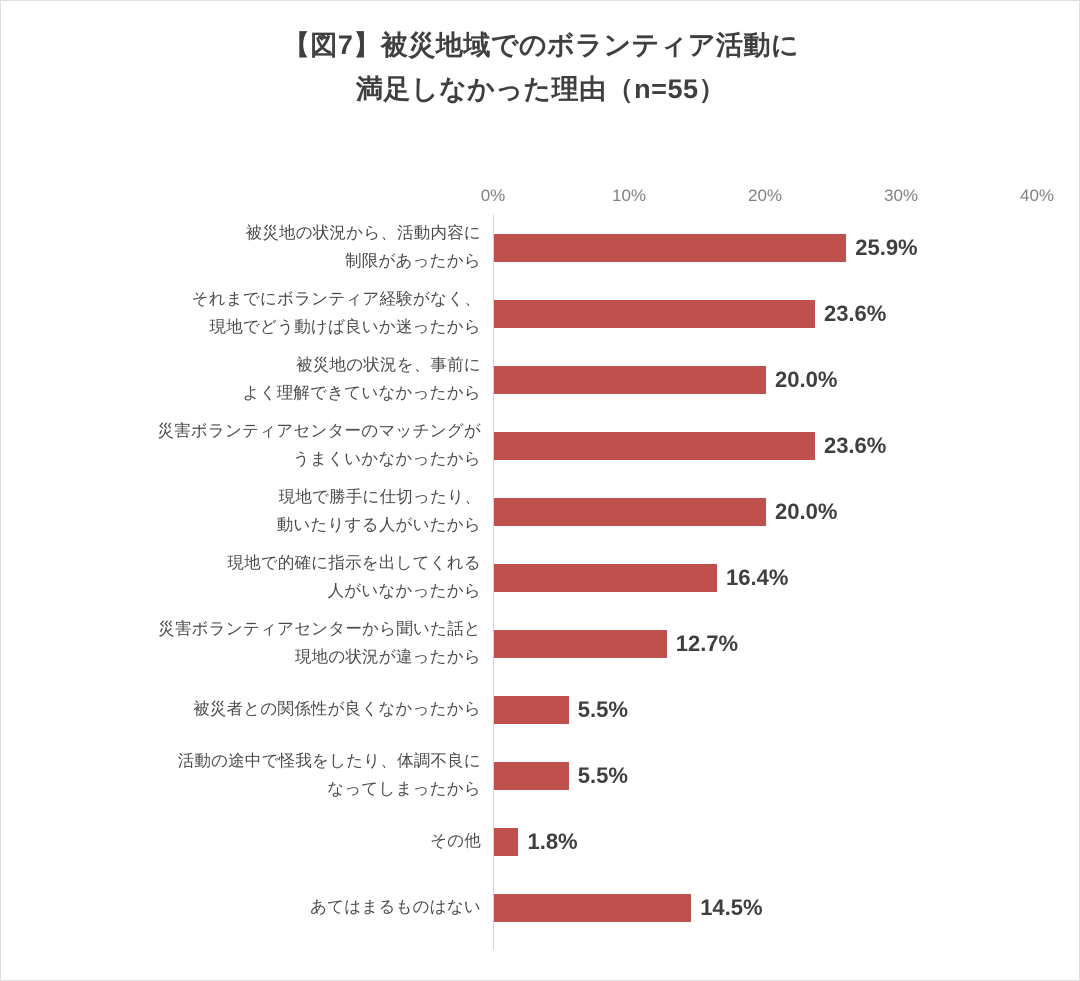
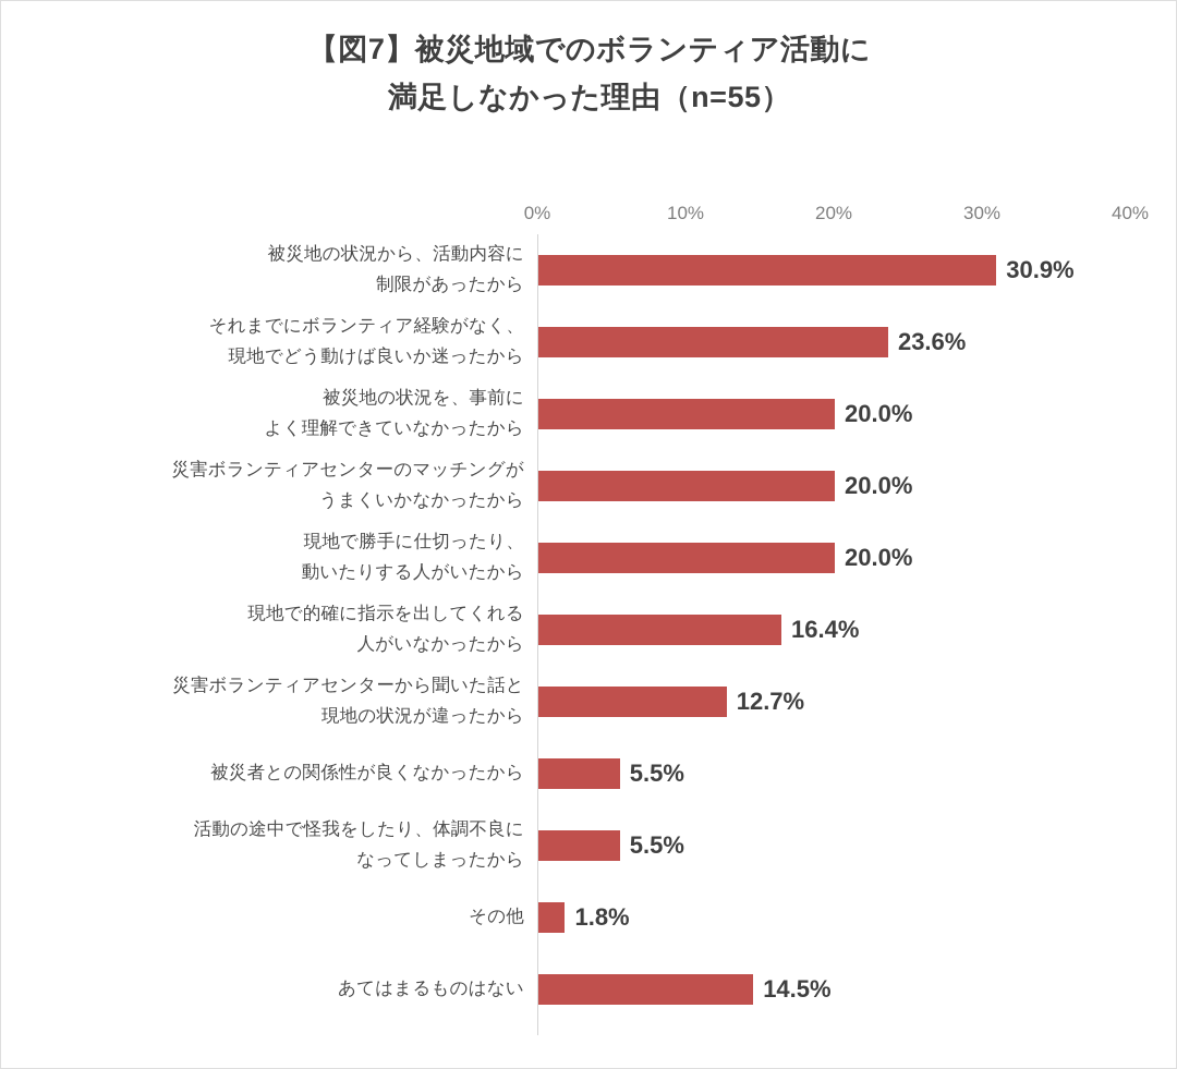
被災地の状況から、活動内容に制限があったから: 25.9% -> 30.9%
災害ボランティアセンターのマッチングがうまくいかなかったから: 23.6% -> 20.0%
